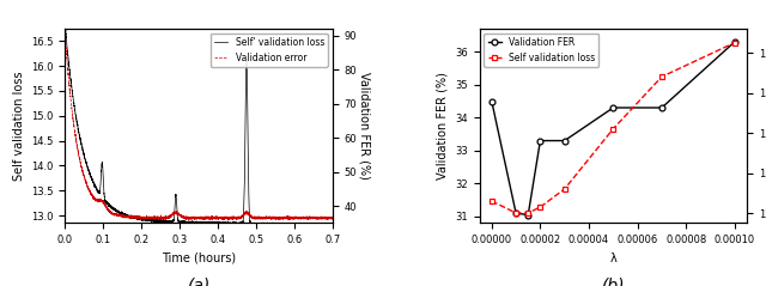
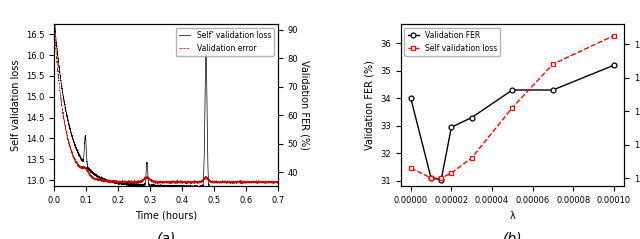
Validation FER/0.00000: 34.50 -> 34.00
Validation FER/0.00002: 33.30 -> 32.95
Validation FER/0.00010: 36.30 -> 35.20
